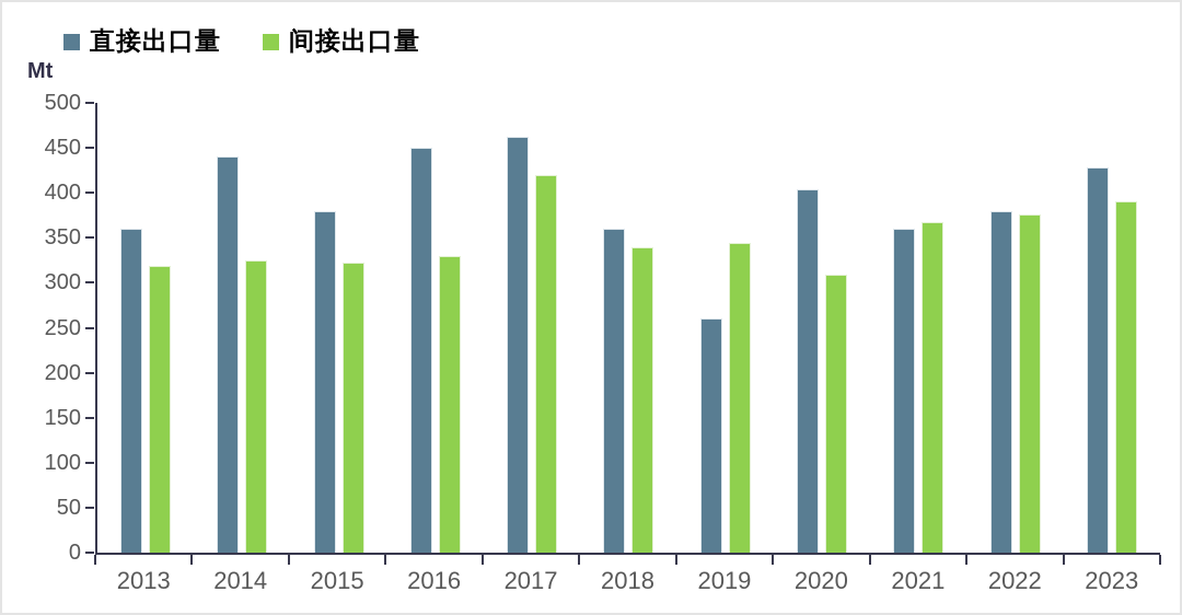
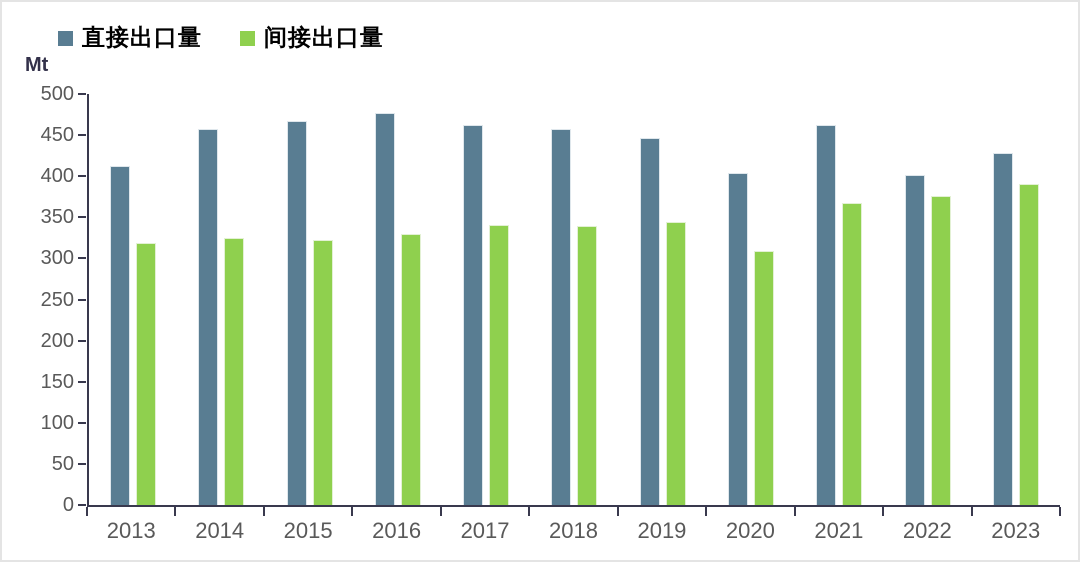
直接出口量/2013: 360 -> 410
直接出口量/2014: 440 -> 460
直接出口量/2015: 380 -> 470
直接出口量/2016: 450 -> 480
间接出口量/2017: 420 -> 340
直接出口量/2018: 360 -> 460
直接出口量/2019: 260 -> 450
直接出口量/2021: 360 -> 460
直接出口量/2022: 380 -> 400
